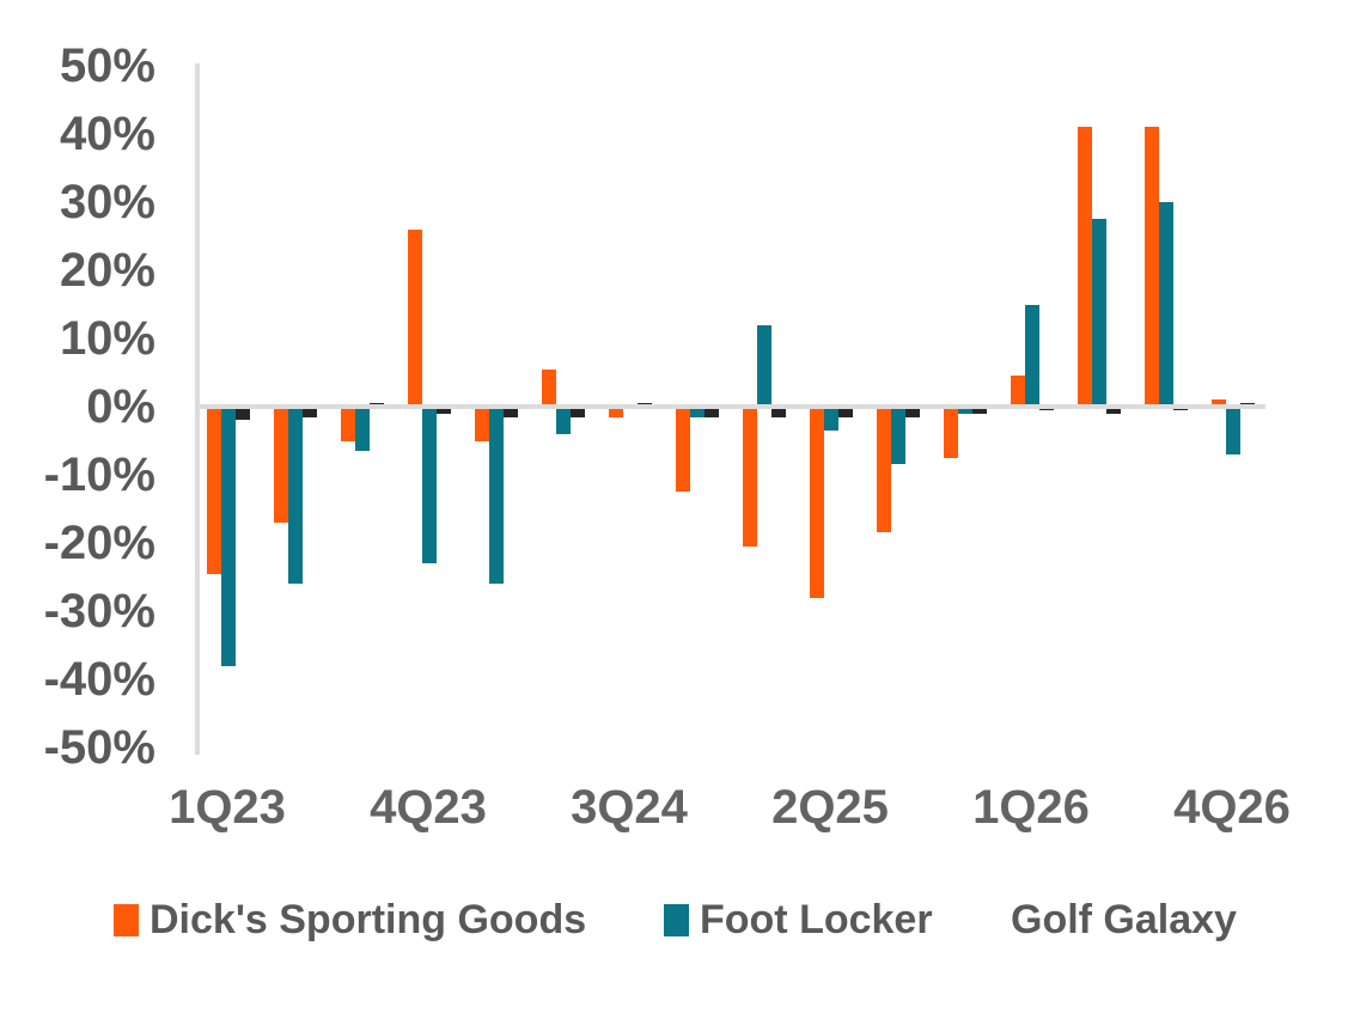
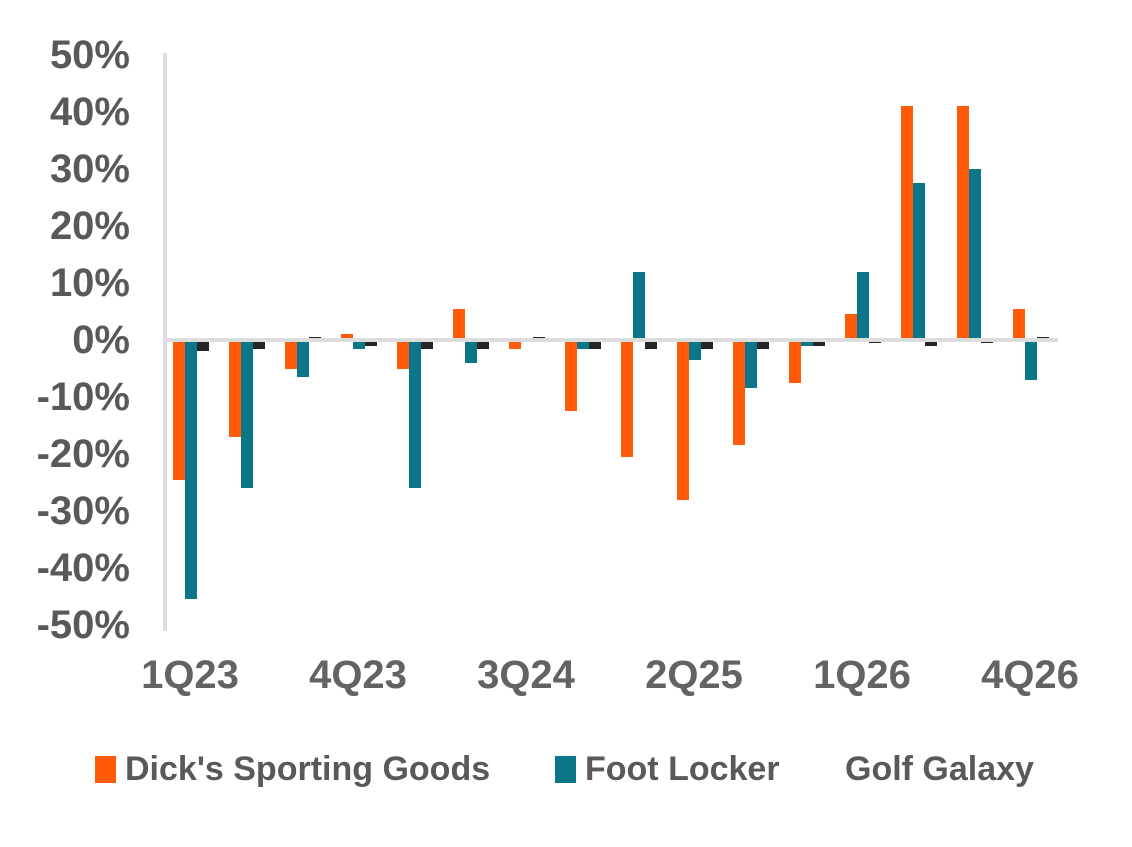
Foot Locker/1Q23: -38% -> -46%
Dick's Sporting Goods/4Q23: 26% -> 1%
Foot Locker/4Q23: -23% -> -2%
Foot Locker/1Q26: 15% -> 12%
Dick's Sporting Goods/4Q26: 1% -> 6%
